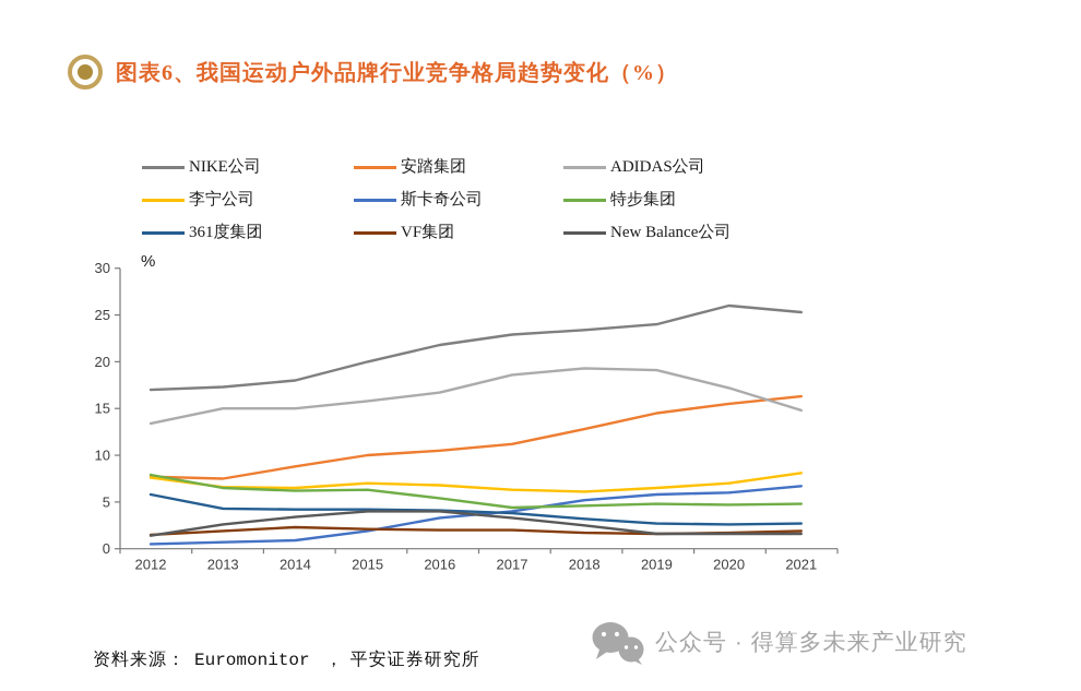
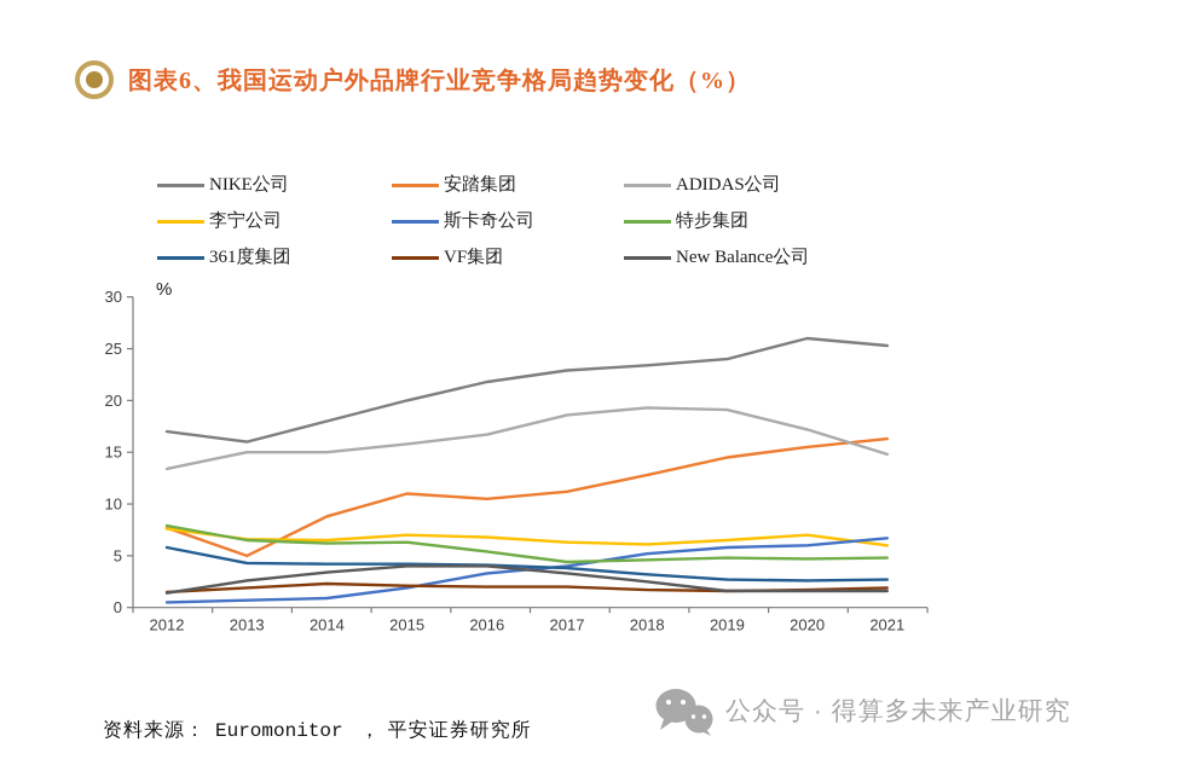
NIKE公司/2013: 17 -> 16
安踏集团/2013: 8 -> 5
安踏集团/2015: 10 -> 11
李宁公司/2021: 8 -> 6
